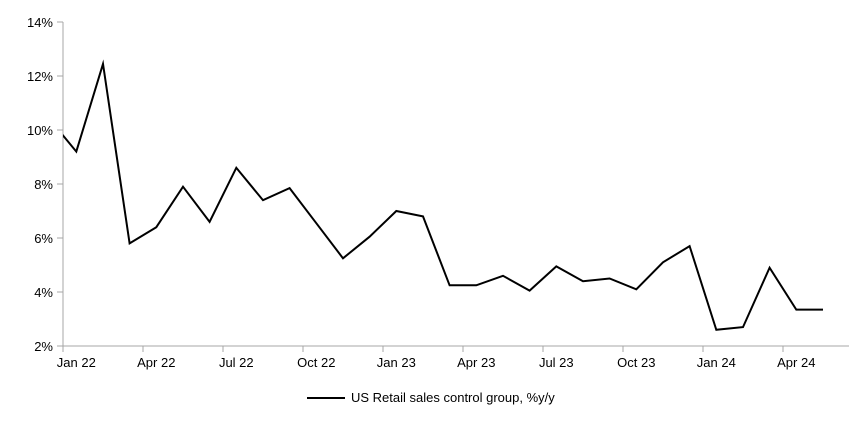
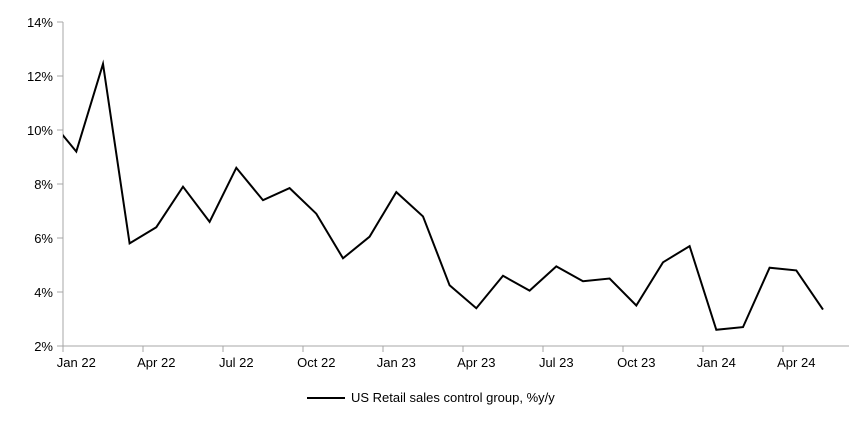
Oct 22: 6.5% -> 6.9%
Jan 23: 7.0% -> 7.7%
Apr 23: 4.2% -> 3.4%
Oct 23: 4.1% -> 3.5%
Apr 24: 3.4% -> 4.8%
